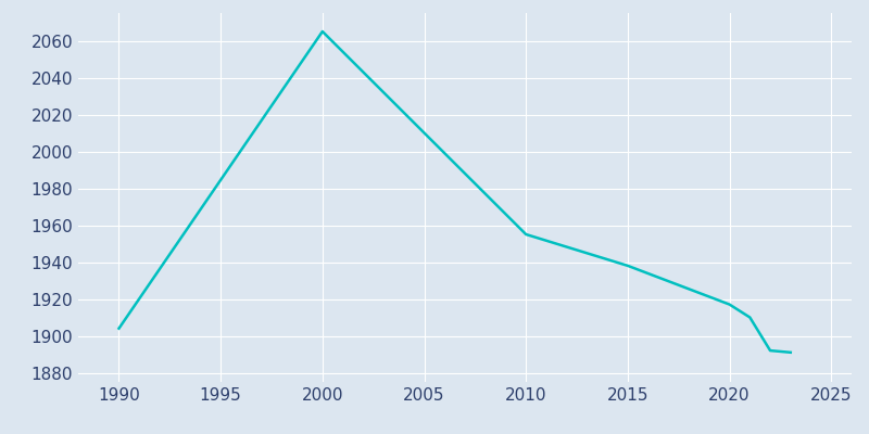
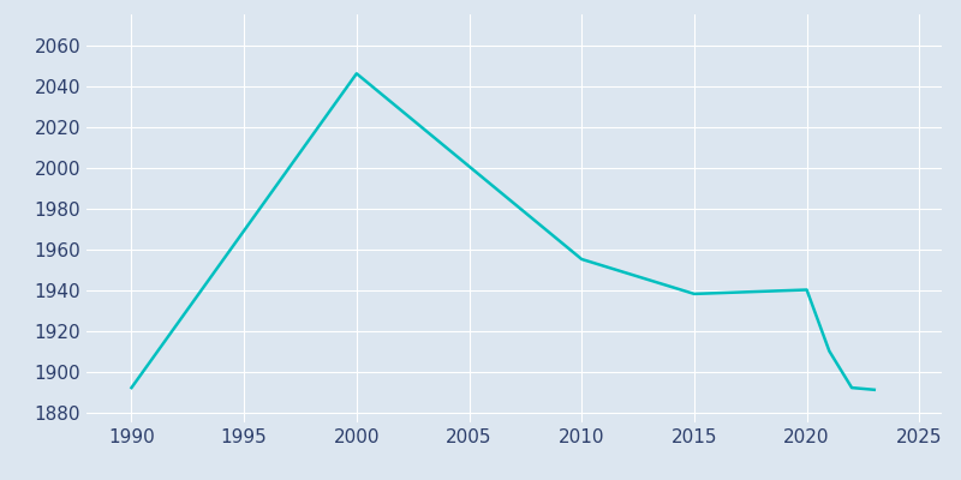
1990: 1904 -> 1892
2000: 2065 -> 2046
2020: 1917 -> 1940
